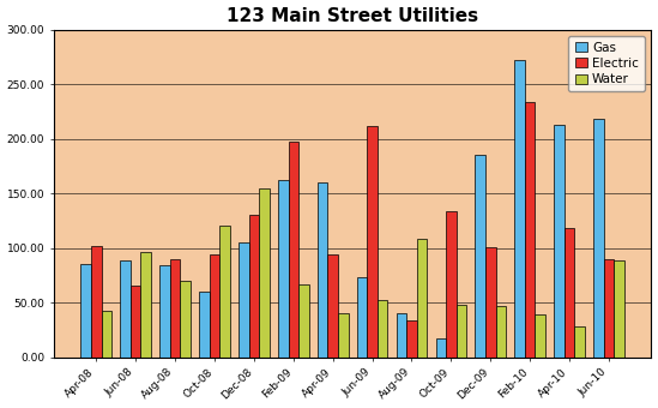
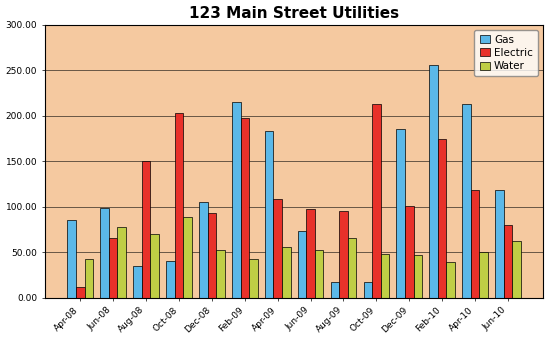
Electric/Apr-08: 102 -> 12
Gas/Jun-08: 88 -> 98
Water/Jun-08: 96 -> 78
Gas/Aug-08: 84 -> 35
Electric/Aug-08: 90 -> 150
Gas/Oct-08: 60 -> 40
Electric/Oct-08: 94 -> 203
Water/Oct-08: 120 -> 88
Electric/Dec-08: 130 -> 93
Water/Dec-08: 154 -> 52
Gas/Feb-09: 162 -> 215
Water/Feb-09: 66 -> 42
Gas/Apr-09: 160 -> 183
Electric/Apr-09: 94 -> 108
Water/Apr-09: 40 -> 55
Electric/Jun-09: 212 -> 97
Gas/Aug-09: 40 -> 17
Electric/Aug-09: 34 -> 95
Water/Aug-09: 108 -> 65
Electric/Oct-09: 134 -> 213
Gas/Feb-10: 272 -> 255
Electric/Feb-10: 234 -> 174
Water/Apr-10: 28 -> 50
Gas/Jun-10: 218 -> 118
Electric/Jun-10: 90 -> 80
Water/Jun-10: 88 -> 62
